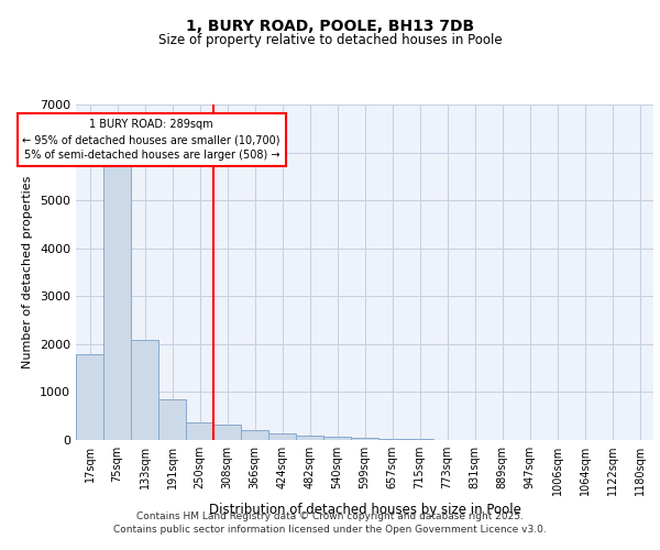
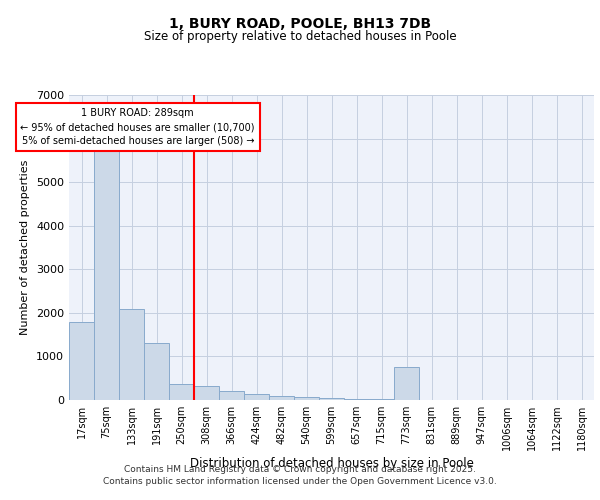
191sqm: 850 -> 1300
773sqm: 10 -> 750
